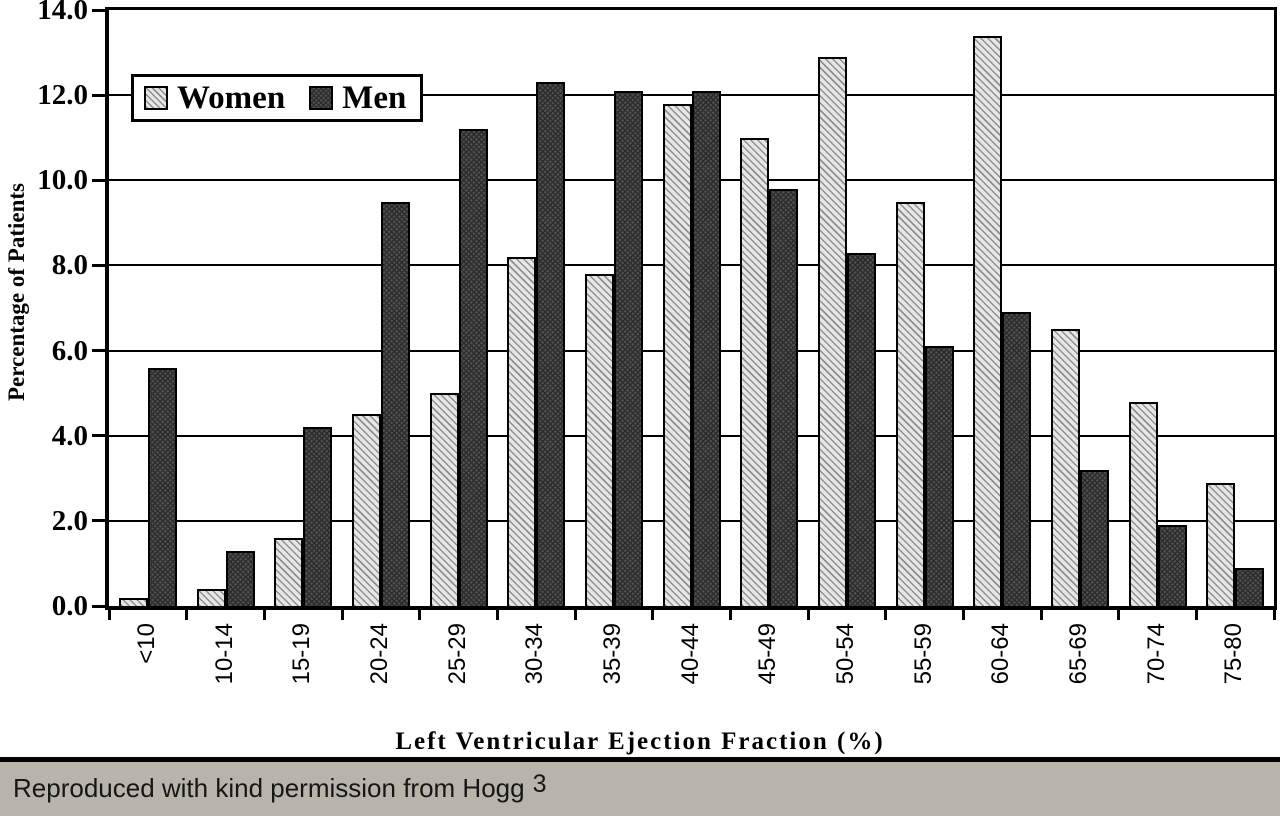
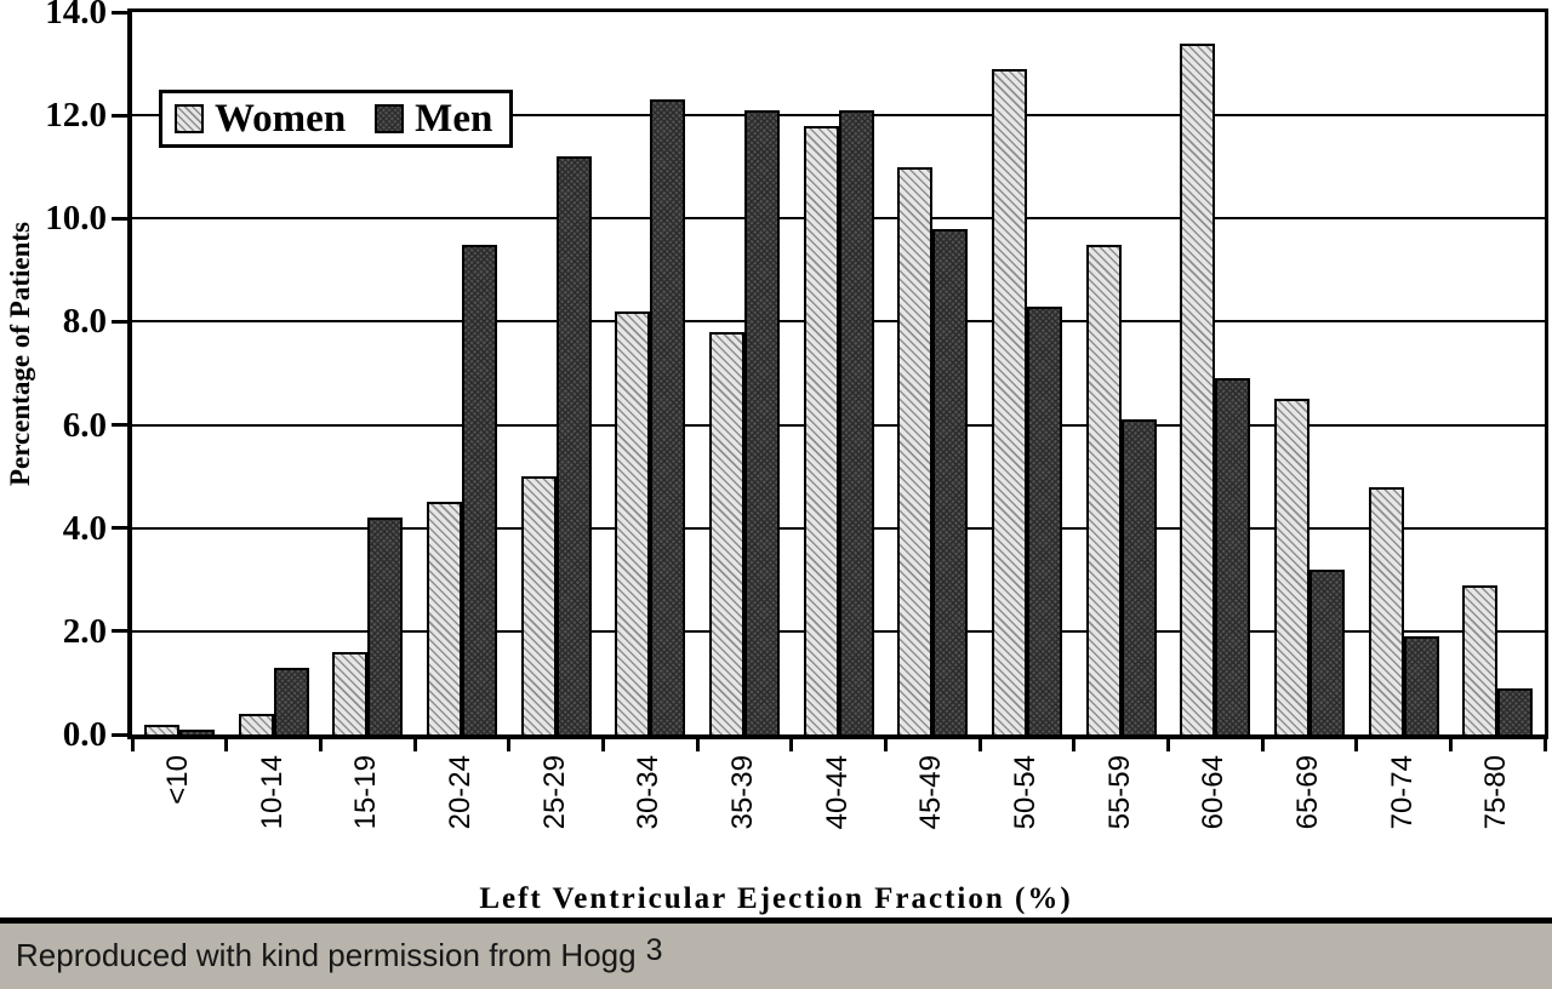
Men/<10: 5.6 -> 0.1
